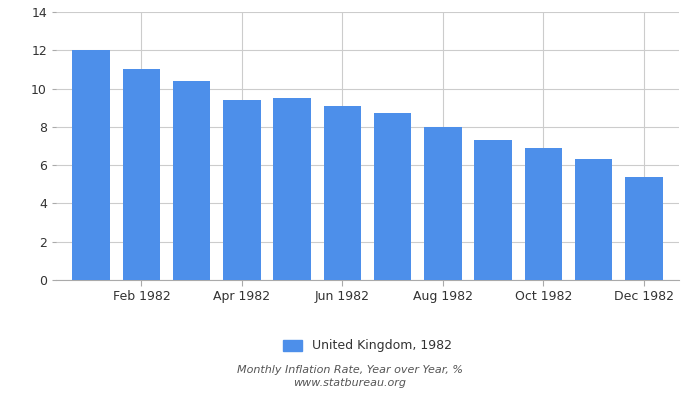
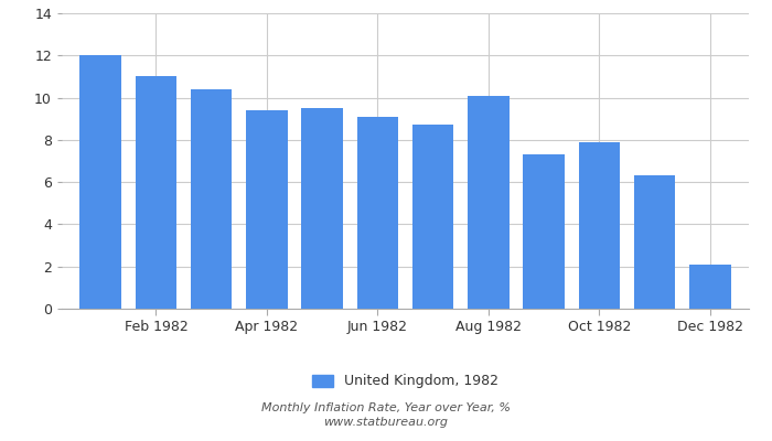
Aug 1982: 8.0 -> 10.1
Oct 1982: 6.9 -> 7.9
Dec 1982: 5.4 -> 2.1
